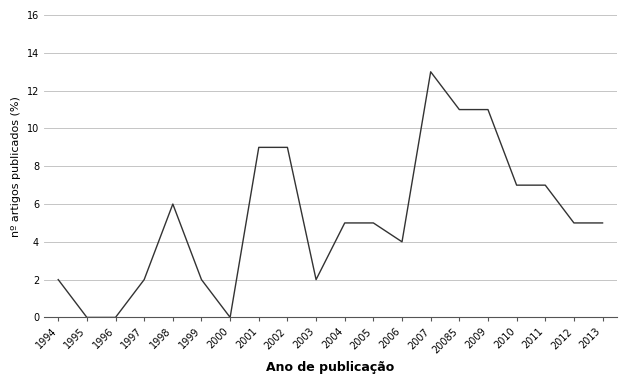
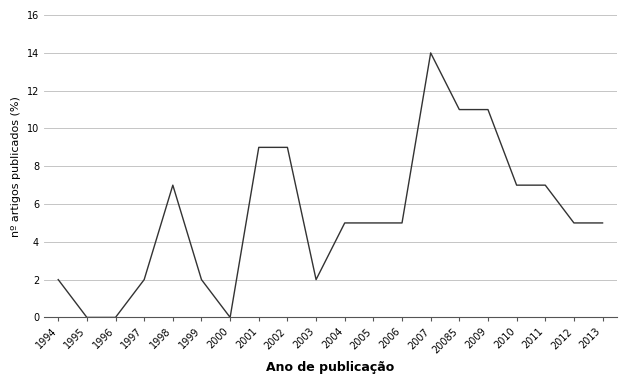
1998: 6 -> 7
2006: 4 -> 5
2007: 13 -> 14
